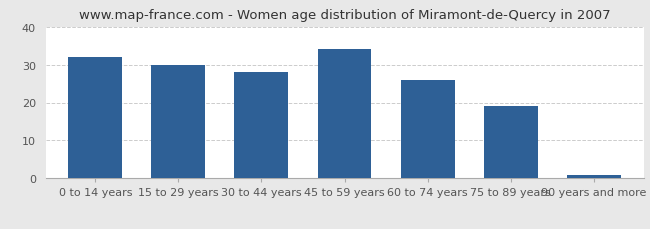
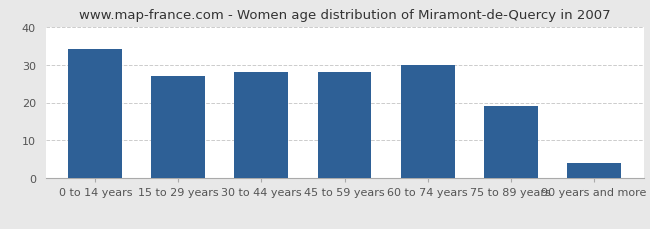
0 to 14 years: 32 -> 34
15 to 29 years: 30 -> 27
45 to 59 years: 34 -> 28
60 to 74 years: 26 -> 30
90 years and more: 1 -> 4
